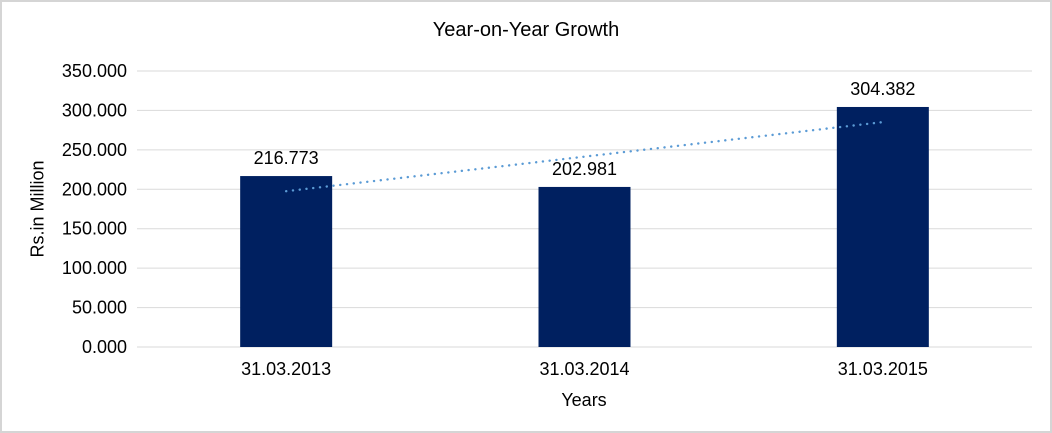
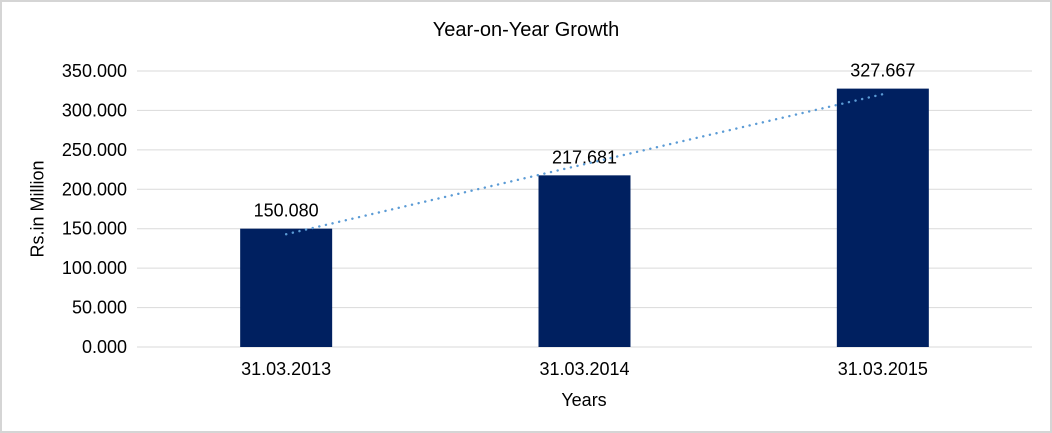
31.03.2013: 216.773 -> 150.080
31.03.2014: 202.981 -> 217.681
31.03.2015: 304.382 -> 327.667
